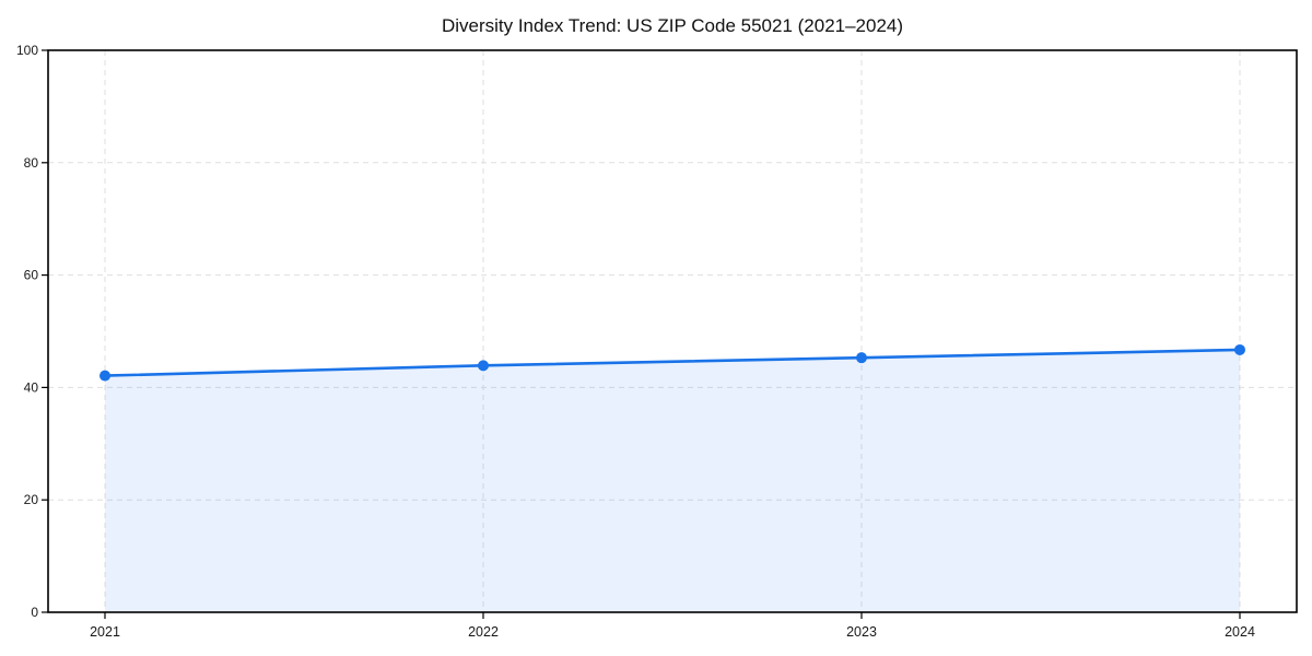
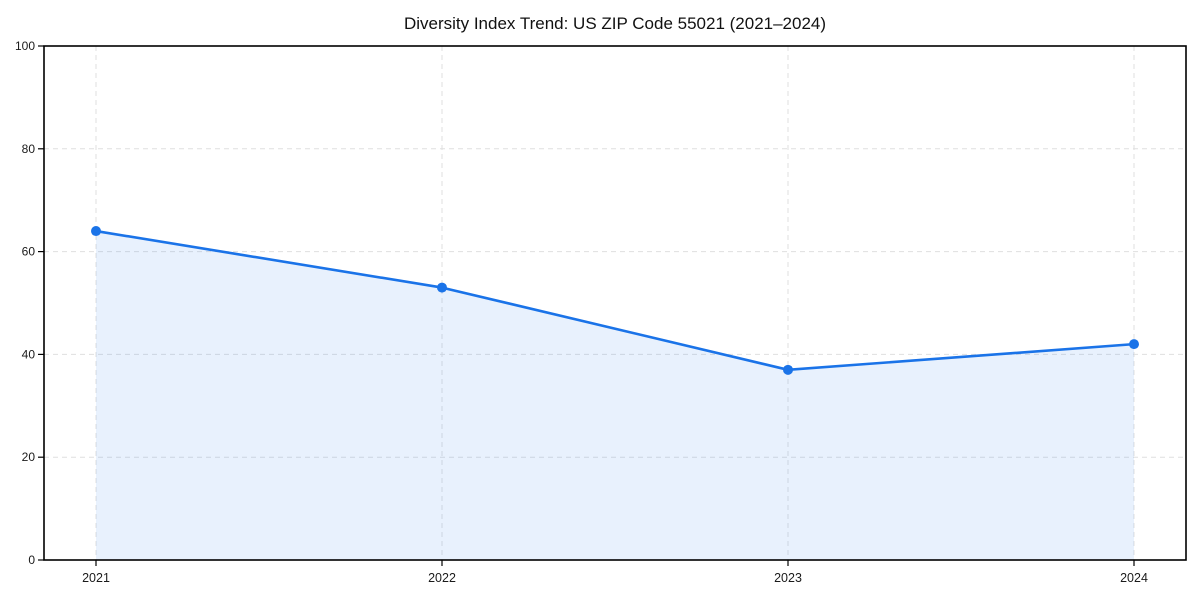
2021: 42 -> 64
2022: 44 -> 53
2023: 45 -> 37
2024: 47 -> 42
